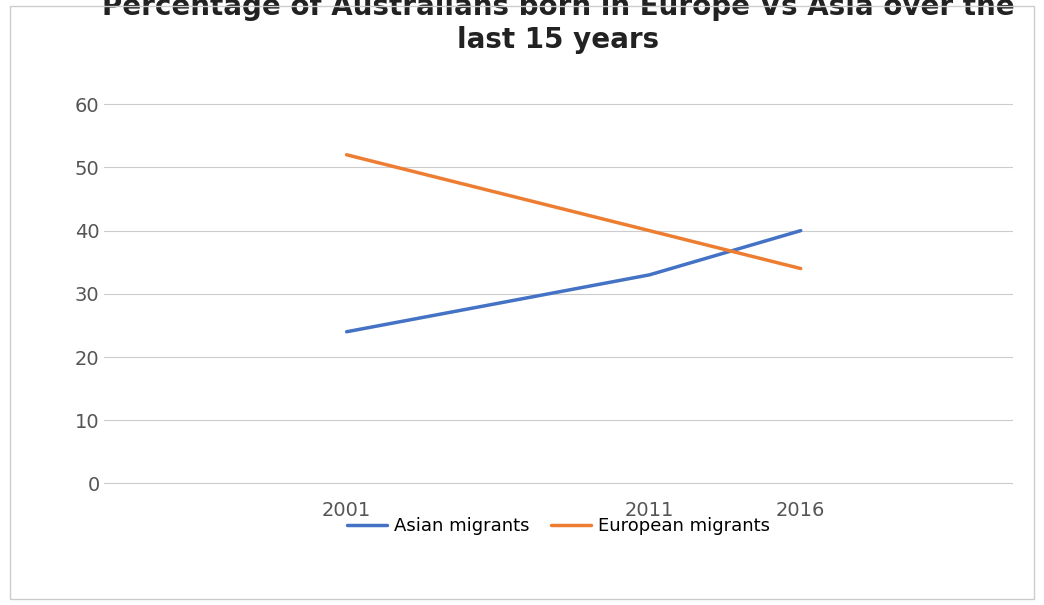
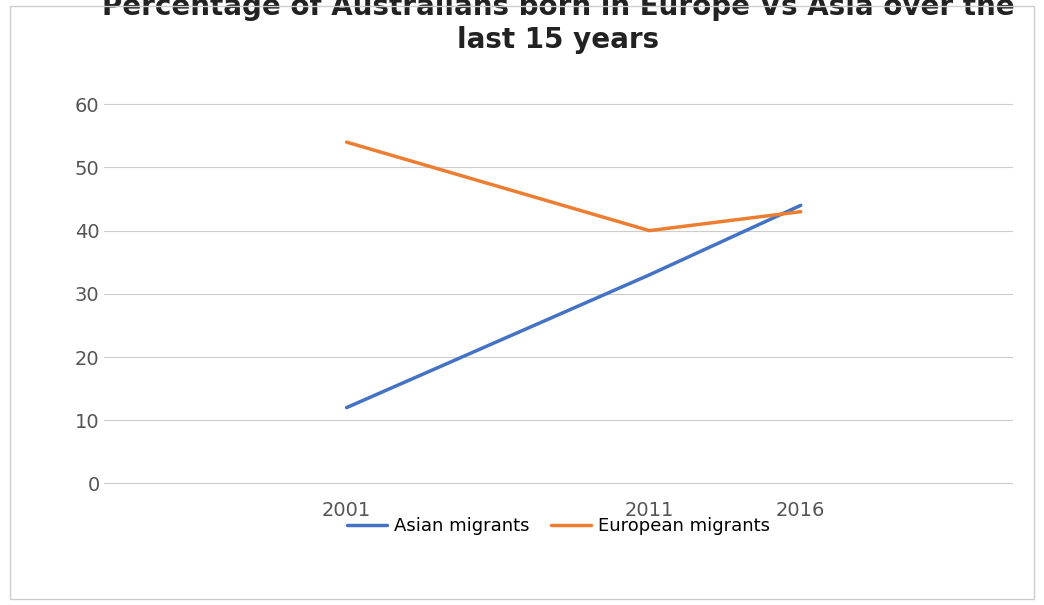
Asian migrants/2001: 24 -> 12
European migrants/2001: 52 -> 54
Asian migrants/2016: 40 -> 44
European migrants/2016: 34 -> 43
